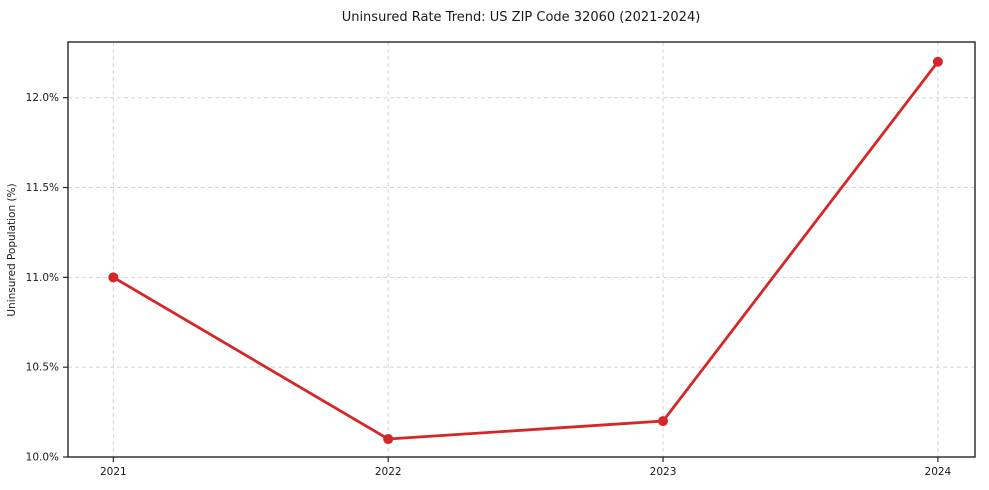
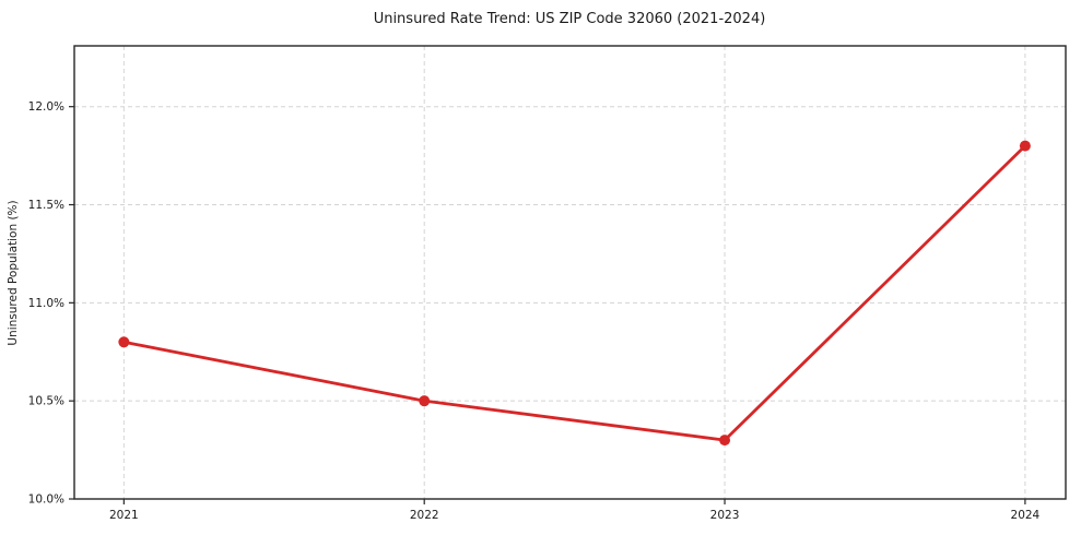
2021: 11.0% -> 10.8%
2022: 10.1% -> 10.5%
2023: 10.2% -> 10.3%
2024: 12.2% -> 11.8%
